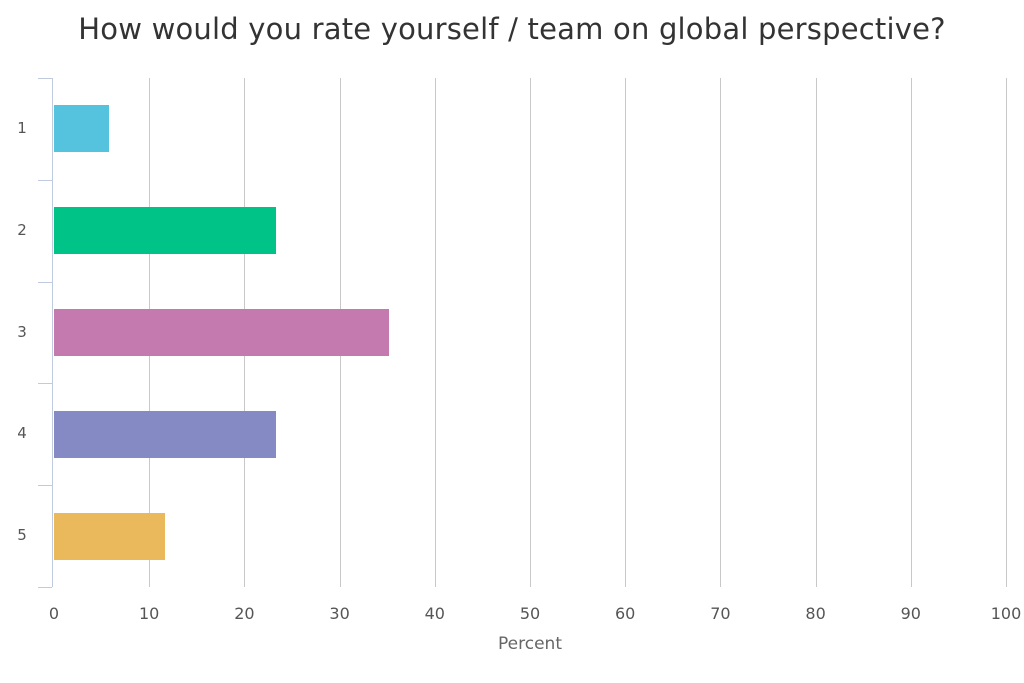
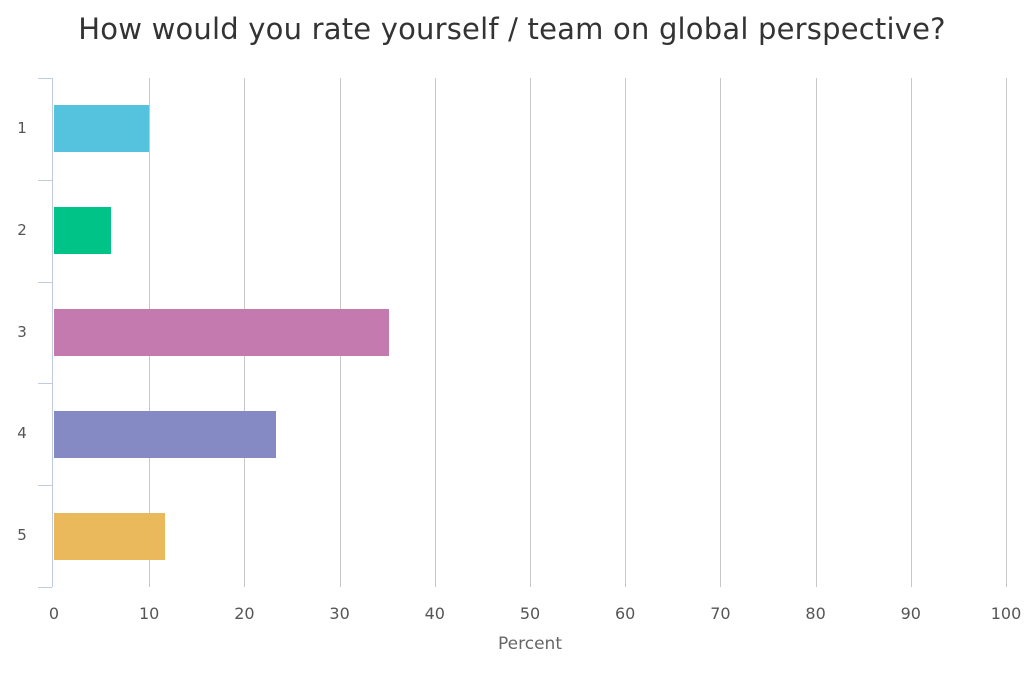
1: 6 -> 10
2: 23 -> 6
